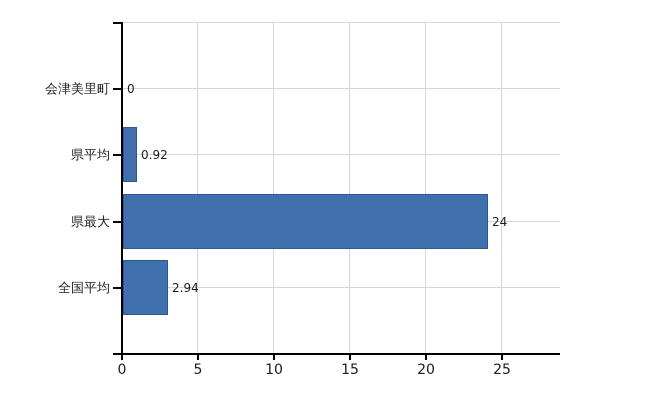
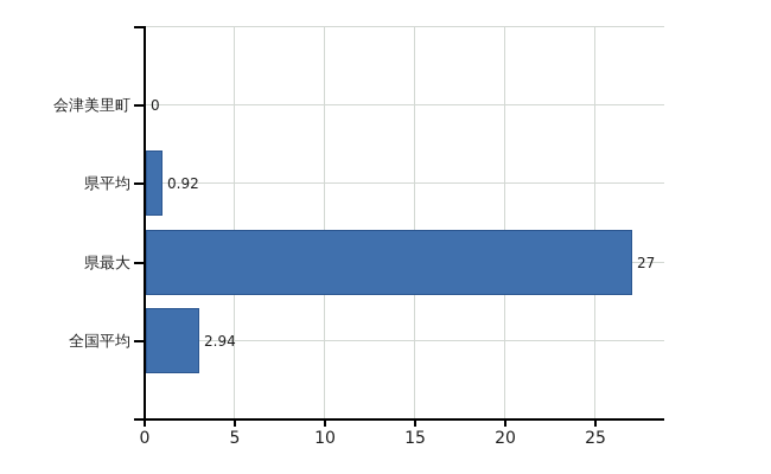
県最大: 24 -> 27
